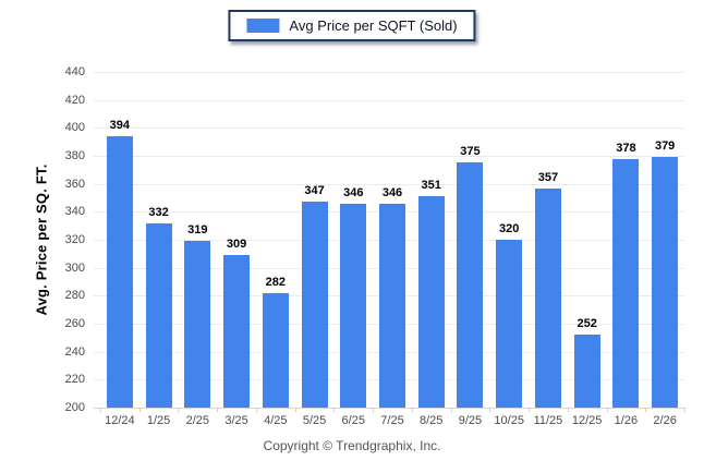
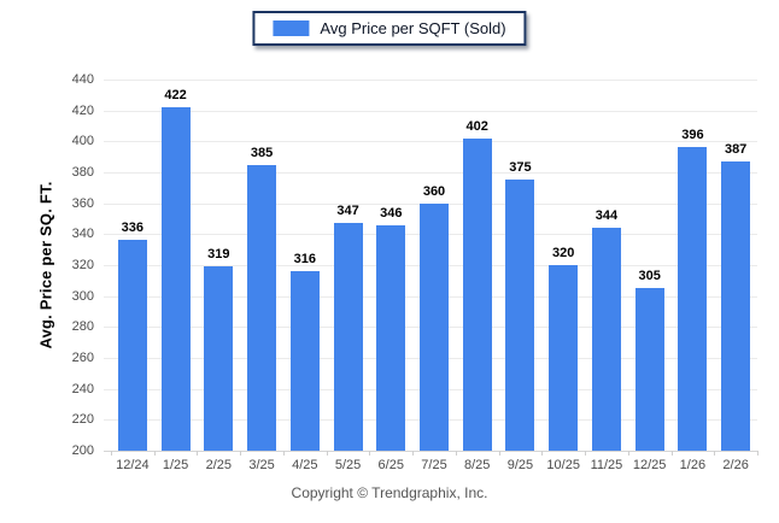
12/24: 394 -> 336
1/25: 332 -> 422
3/25: 309 -> 385
4/25: 282 -> 316
7/25: 346 -> 360
8/25: 351 -> 402
11/25: 357 -> 344
12/25: 252 -> 305
1/26: 378 -> 396
2/26: 379 -> 387
